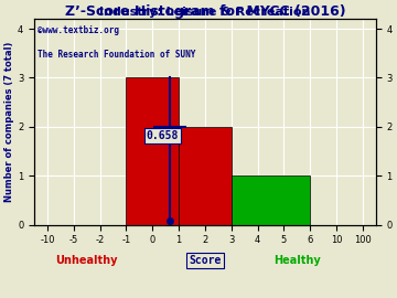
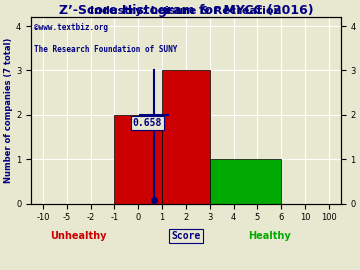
0: 3 -> 2
2: 2 -> 3
